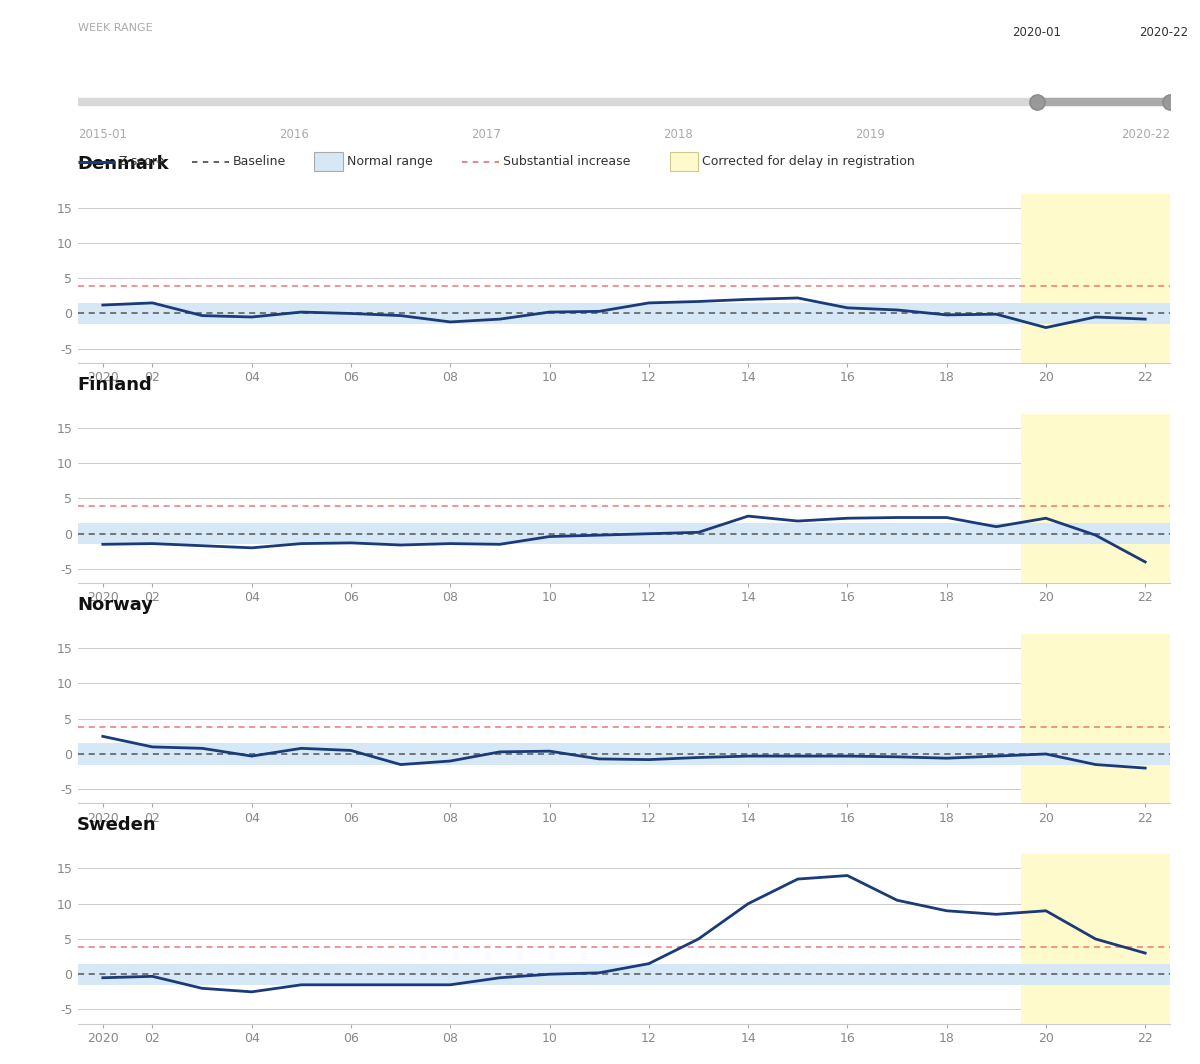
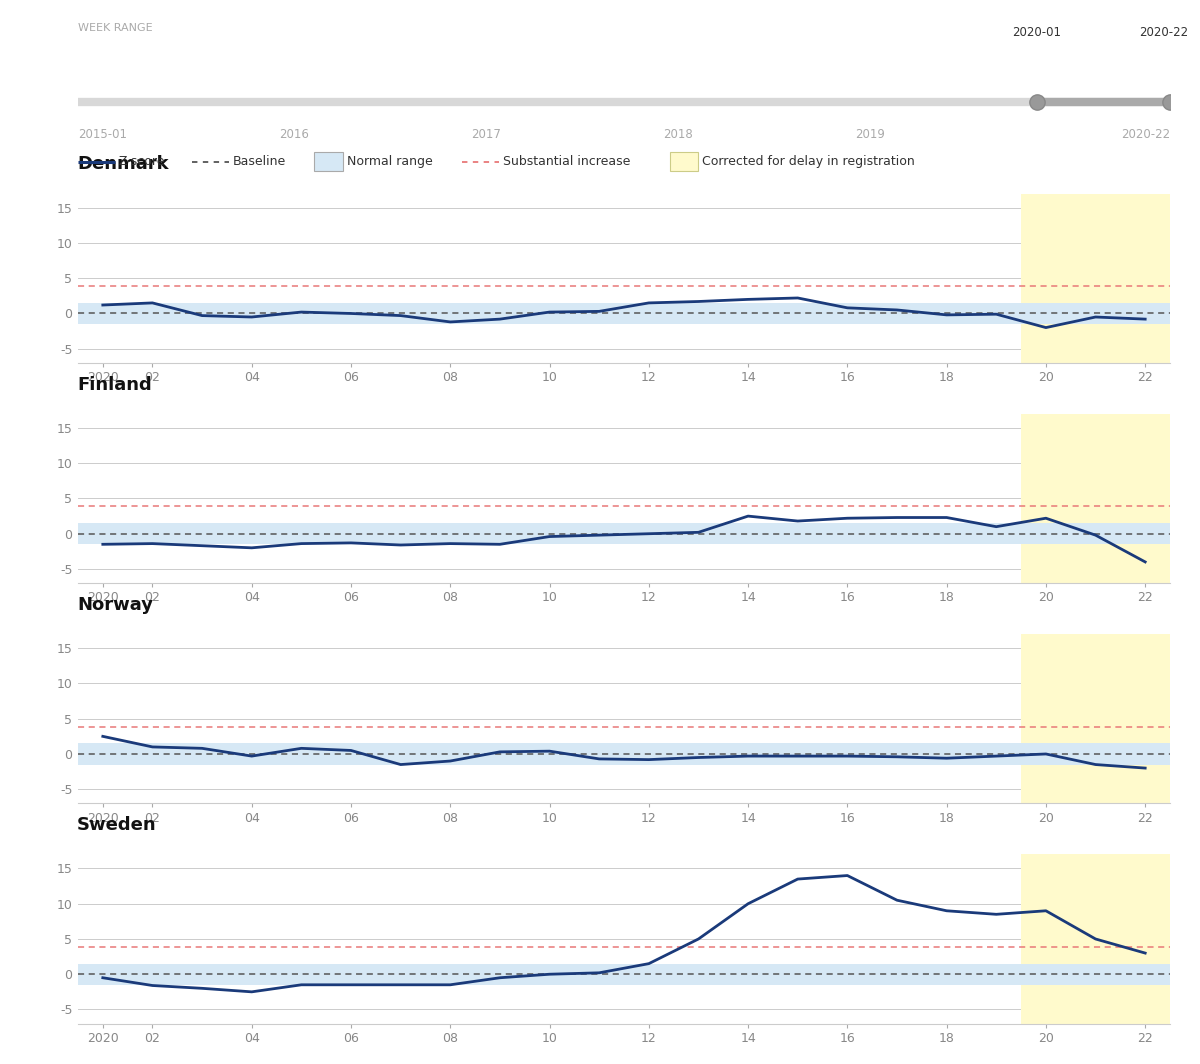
02: -0.3 -> -1.6
